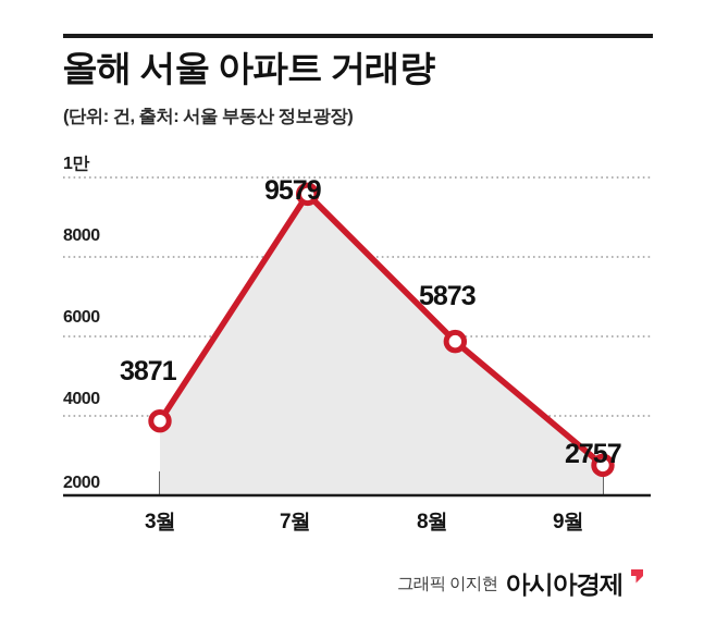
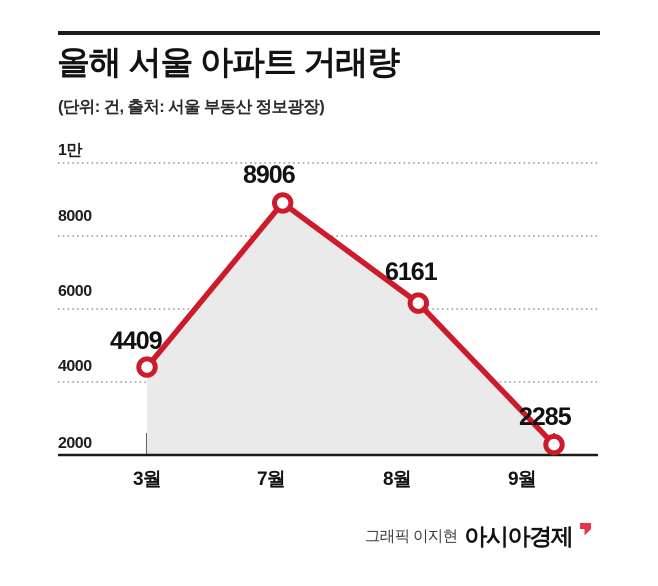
3월: 3871 -> 4409
7월: 9579 -> 8906
8월: 5873 -> 6161
9월: 2757 -> 2285
